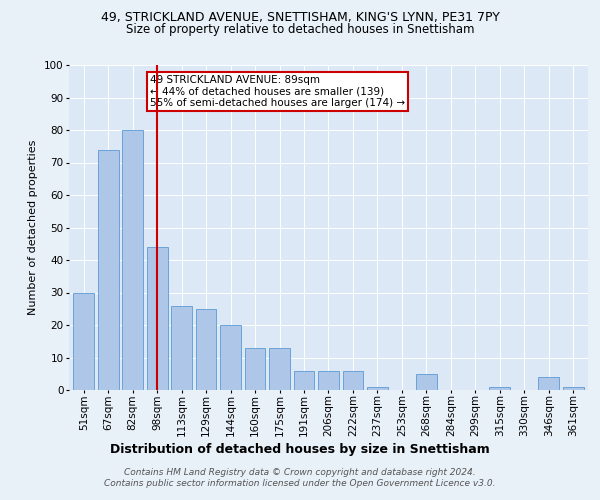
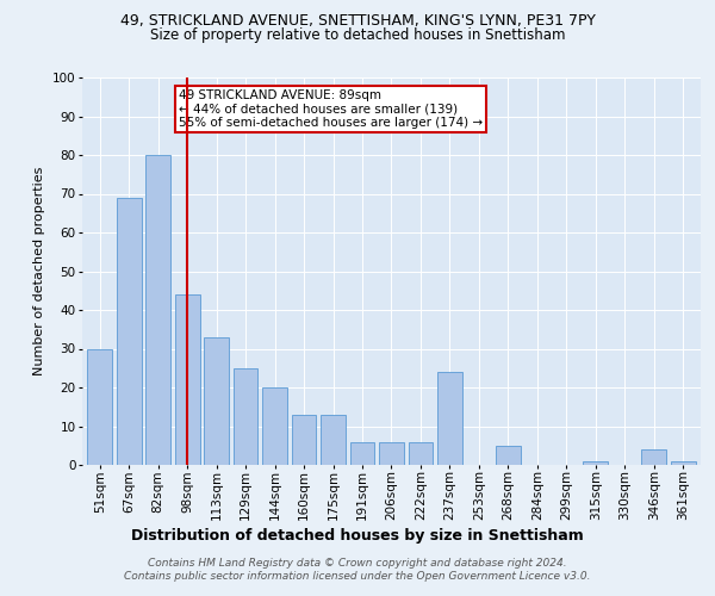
67sqm: 74 -> 69
113sqm: 26 -> 33
237sqm: 1 -> 24
